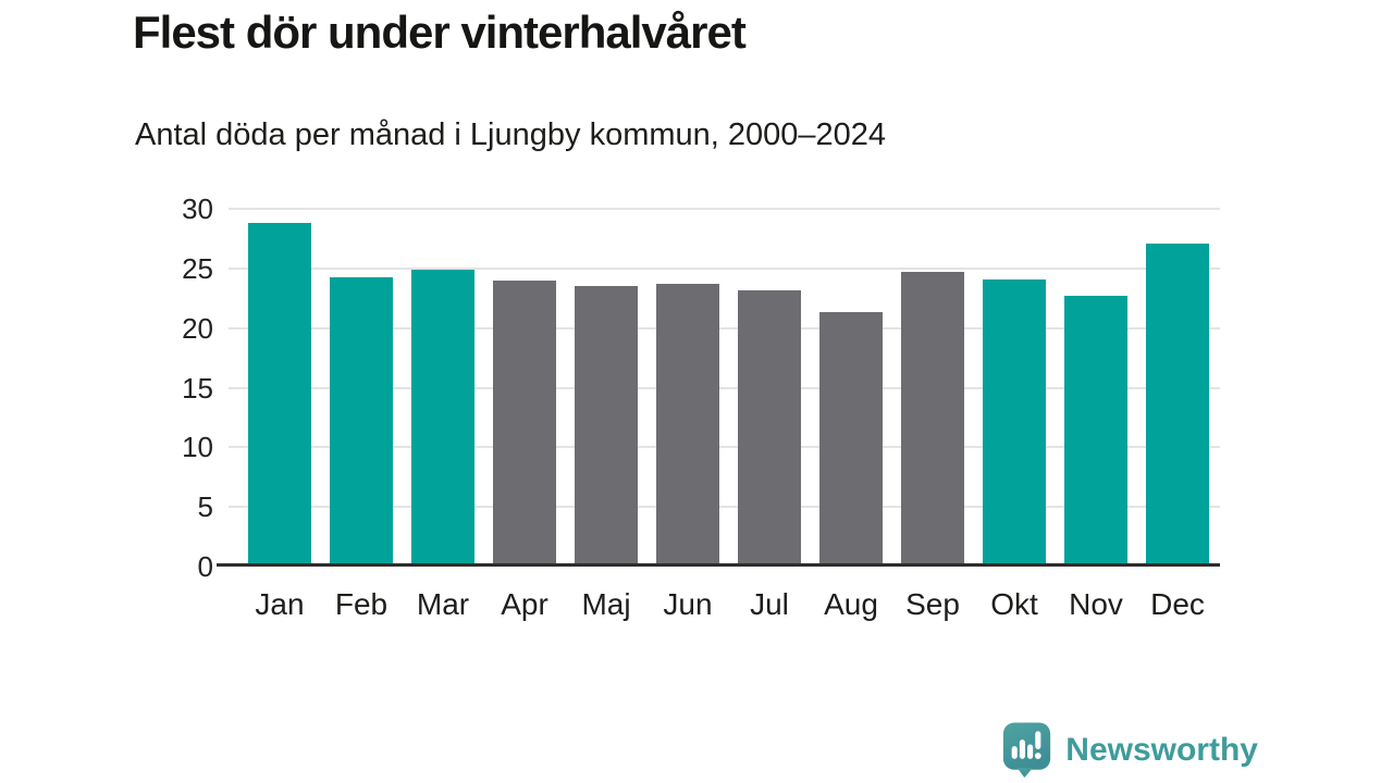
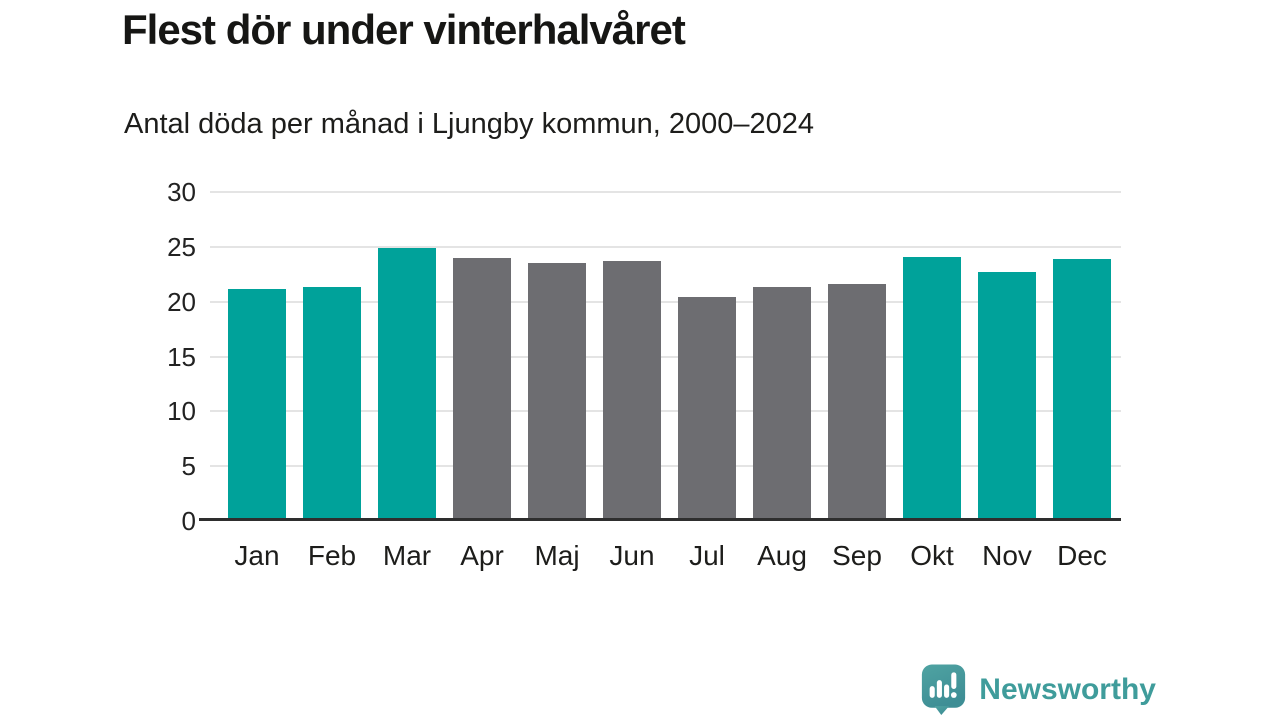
Jan: 28.8 -> 21.2
Feb: 24.3 -> 21.3
Jul: 23.2 -> 20.4
Sep: 24.7 -> 21.6
Dec: 27.1 -> 23.9
